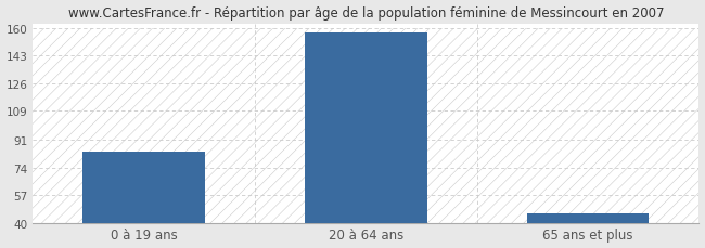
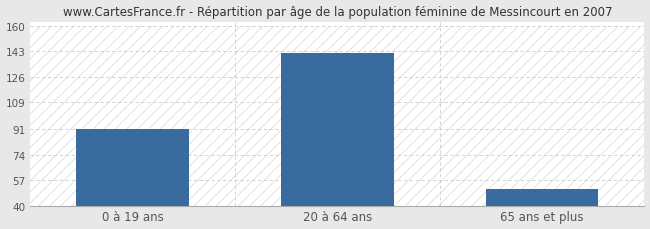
0 à 19 ans: 84 -> 91
20 à 64 ans: 157 -> 142
65 ans et plus: 46 -> 51
